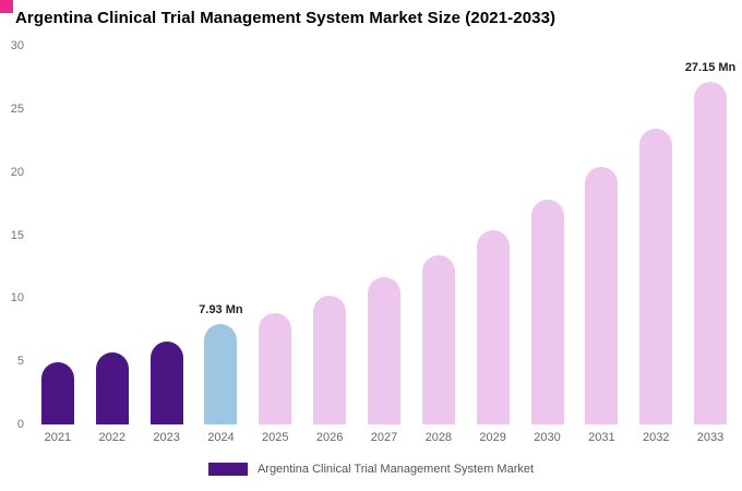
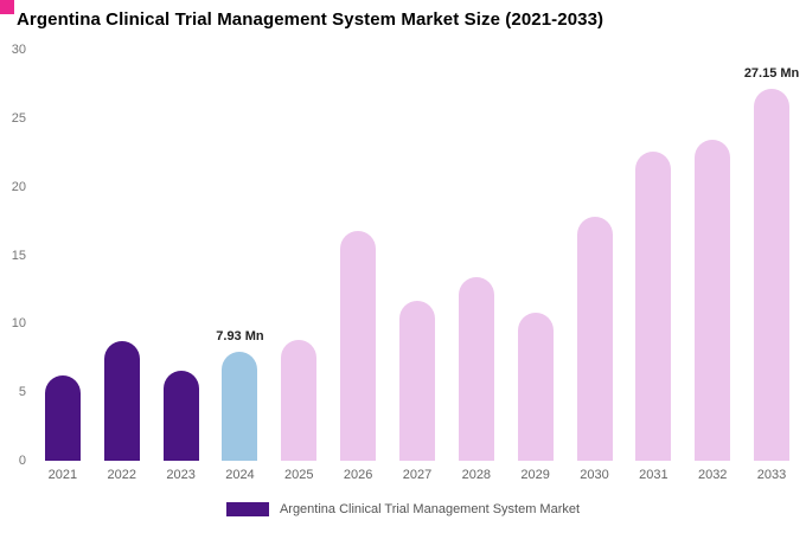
2021: 4.9 -> 6.2
2022: 5.7 -> 8.7
2026: 10.2 -> 16.8
2029: 15.4 -> 10.8
2031: 20.4 -> 22.6
